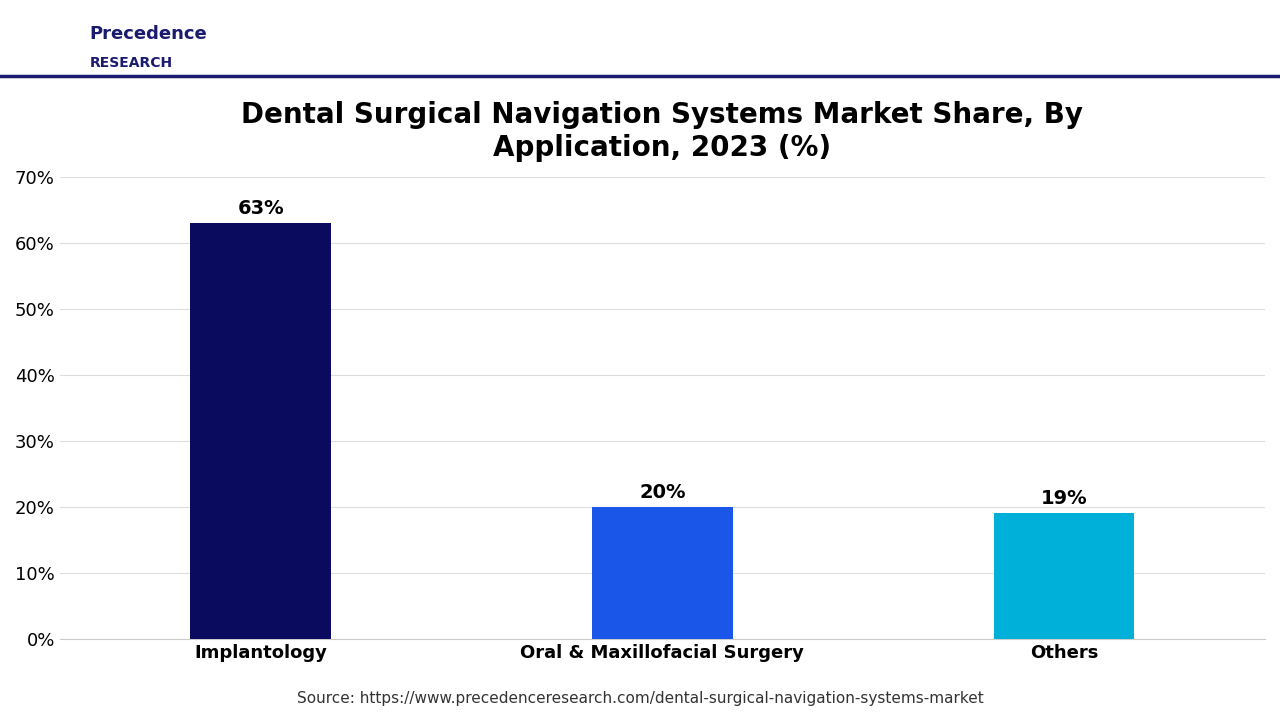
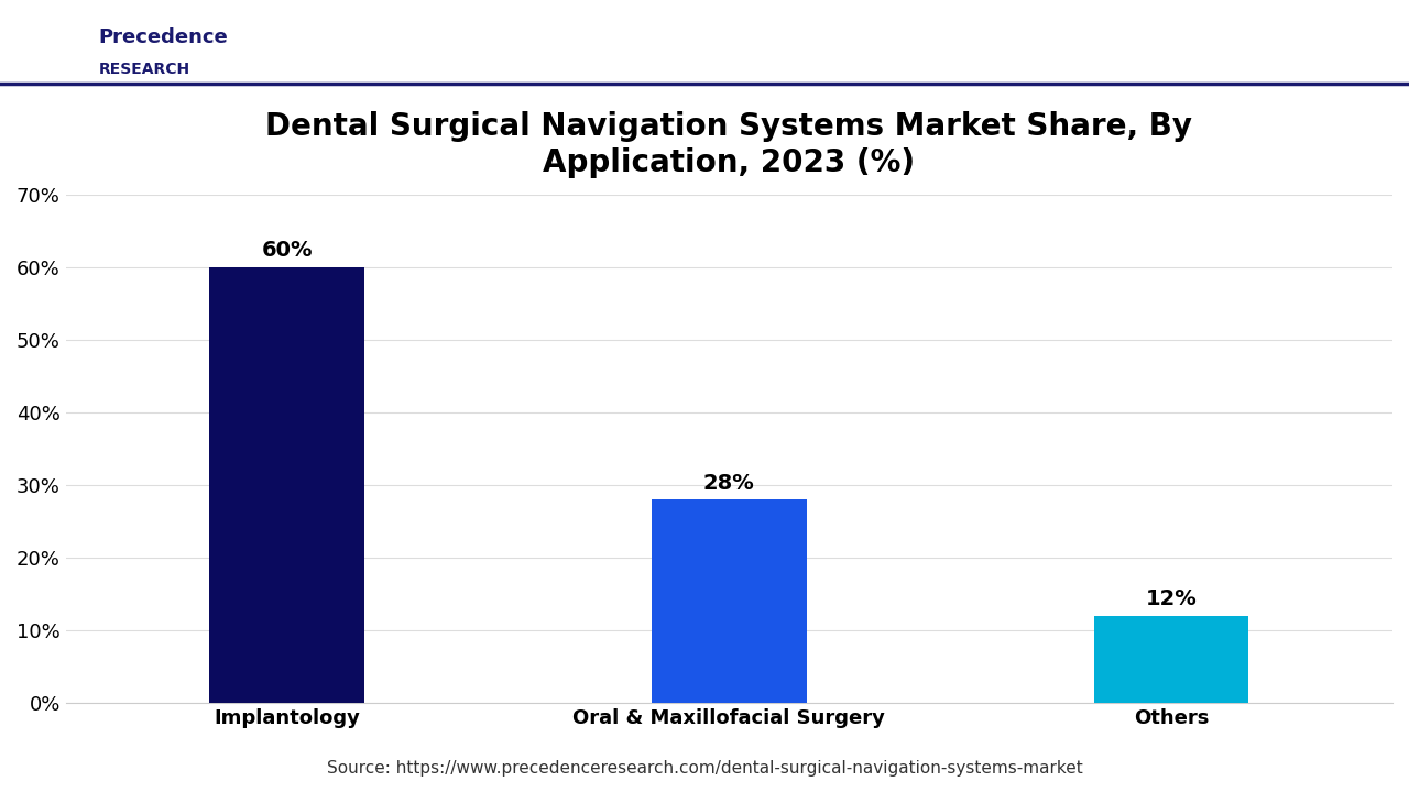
Implantology: 63% -> 60%
Oral & Maxillofacial Surgery: 20% -> 28%
Others: 19% -> 12%
